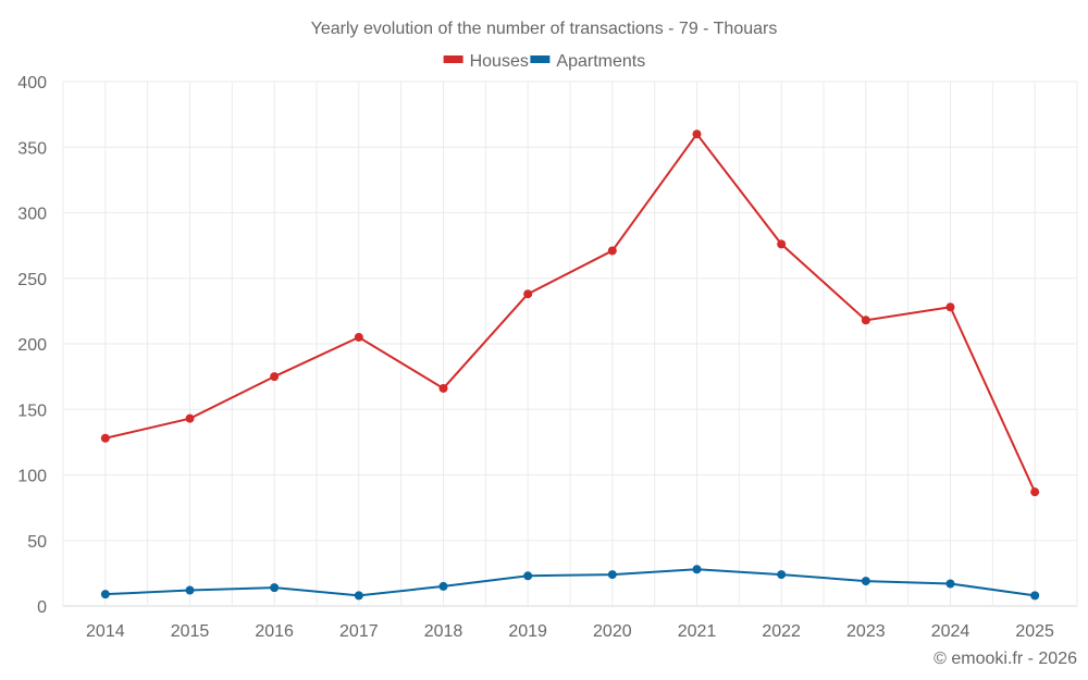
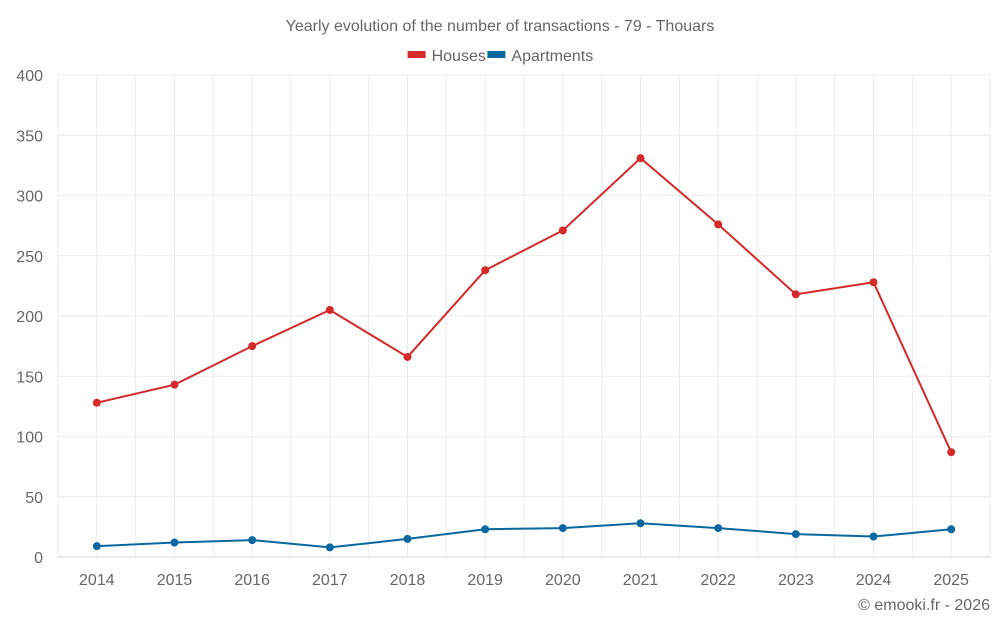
Houses/2021: 360 -> 331
Apartments/2025: 8 -> 23
